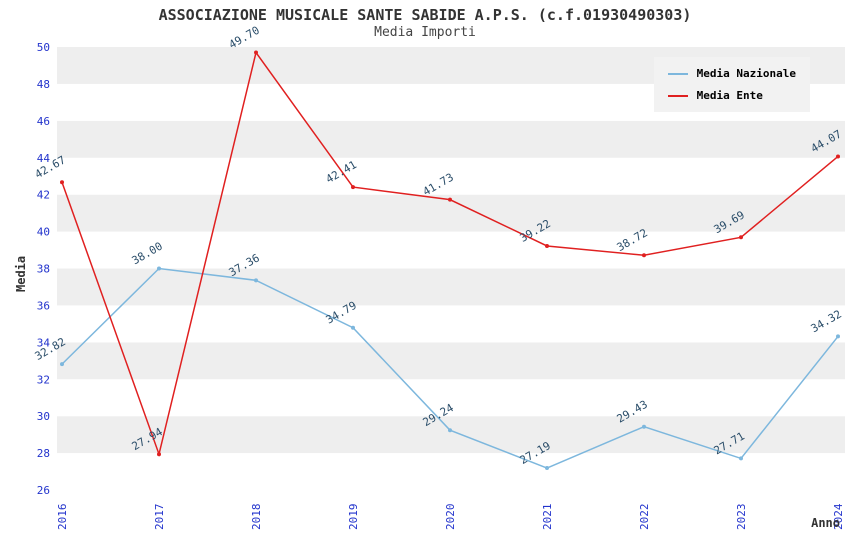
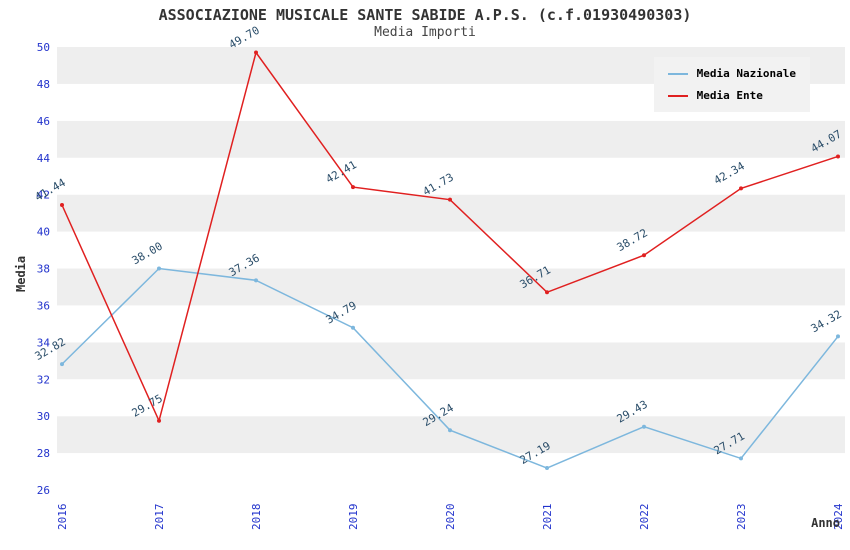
Media Ente/2016: 42.67 -> 41.44
Media Ente/2017: 27.94 -> 29.75
Media Ente/2021: 39.22 -> 36.71
Media Ente/2023: 39.69 -> 42.34
